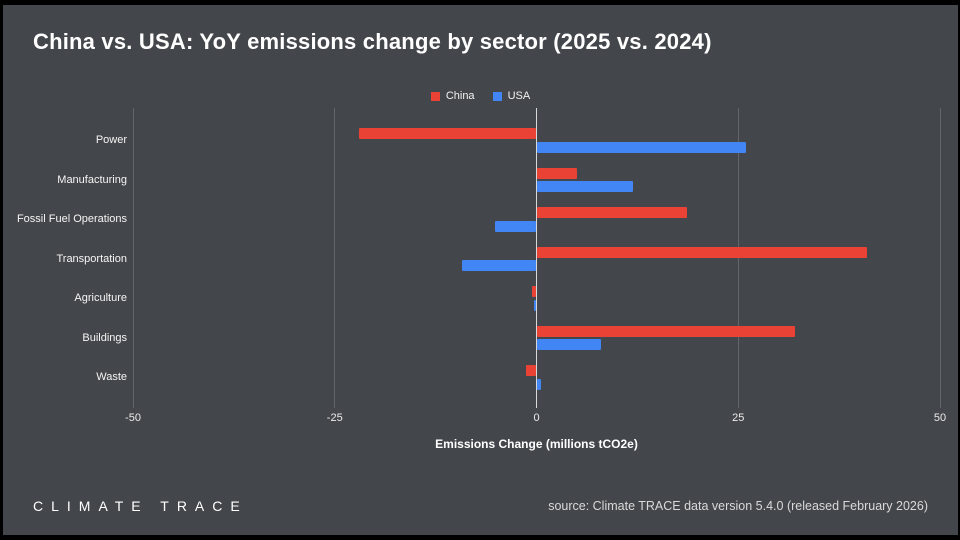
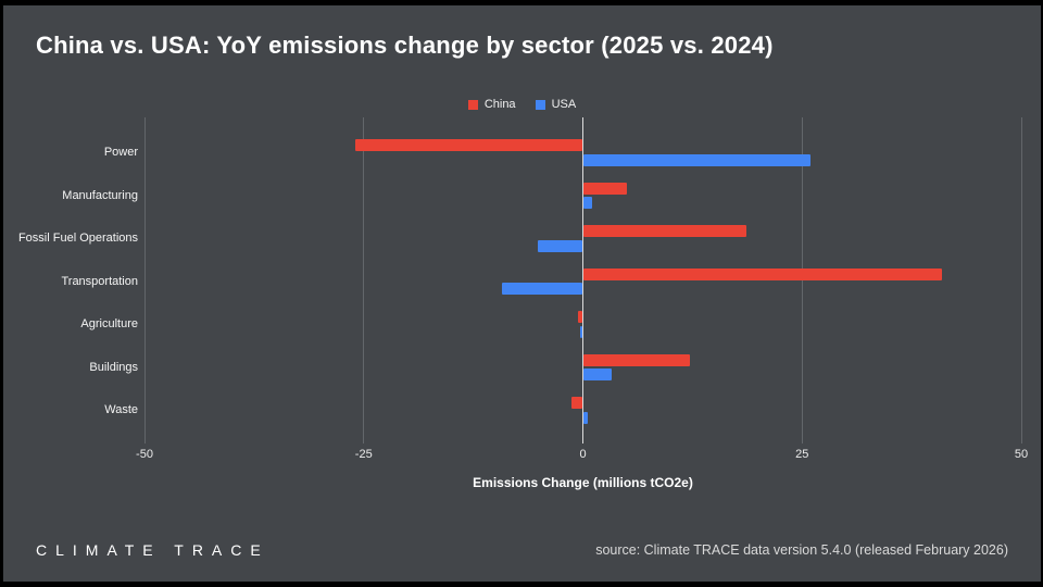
China/Power: -22 -> -26
USA/Manufacturing: 12 -> 1
China/Buildings: 32 -> 12
USA/Buildings: 8 -> 3
